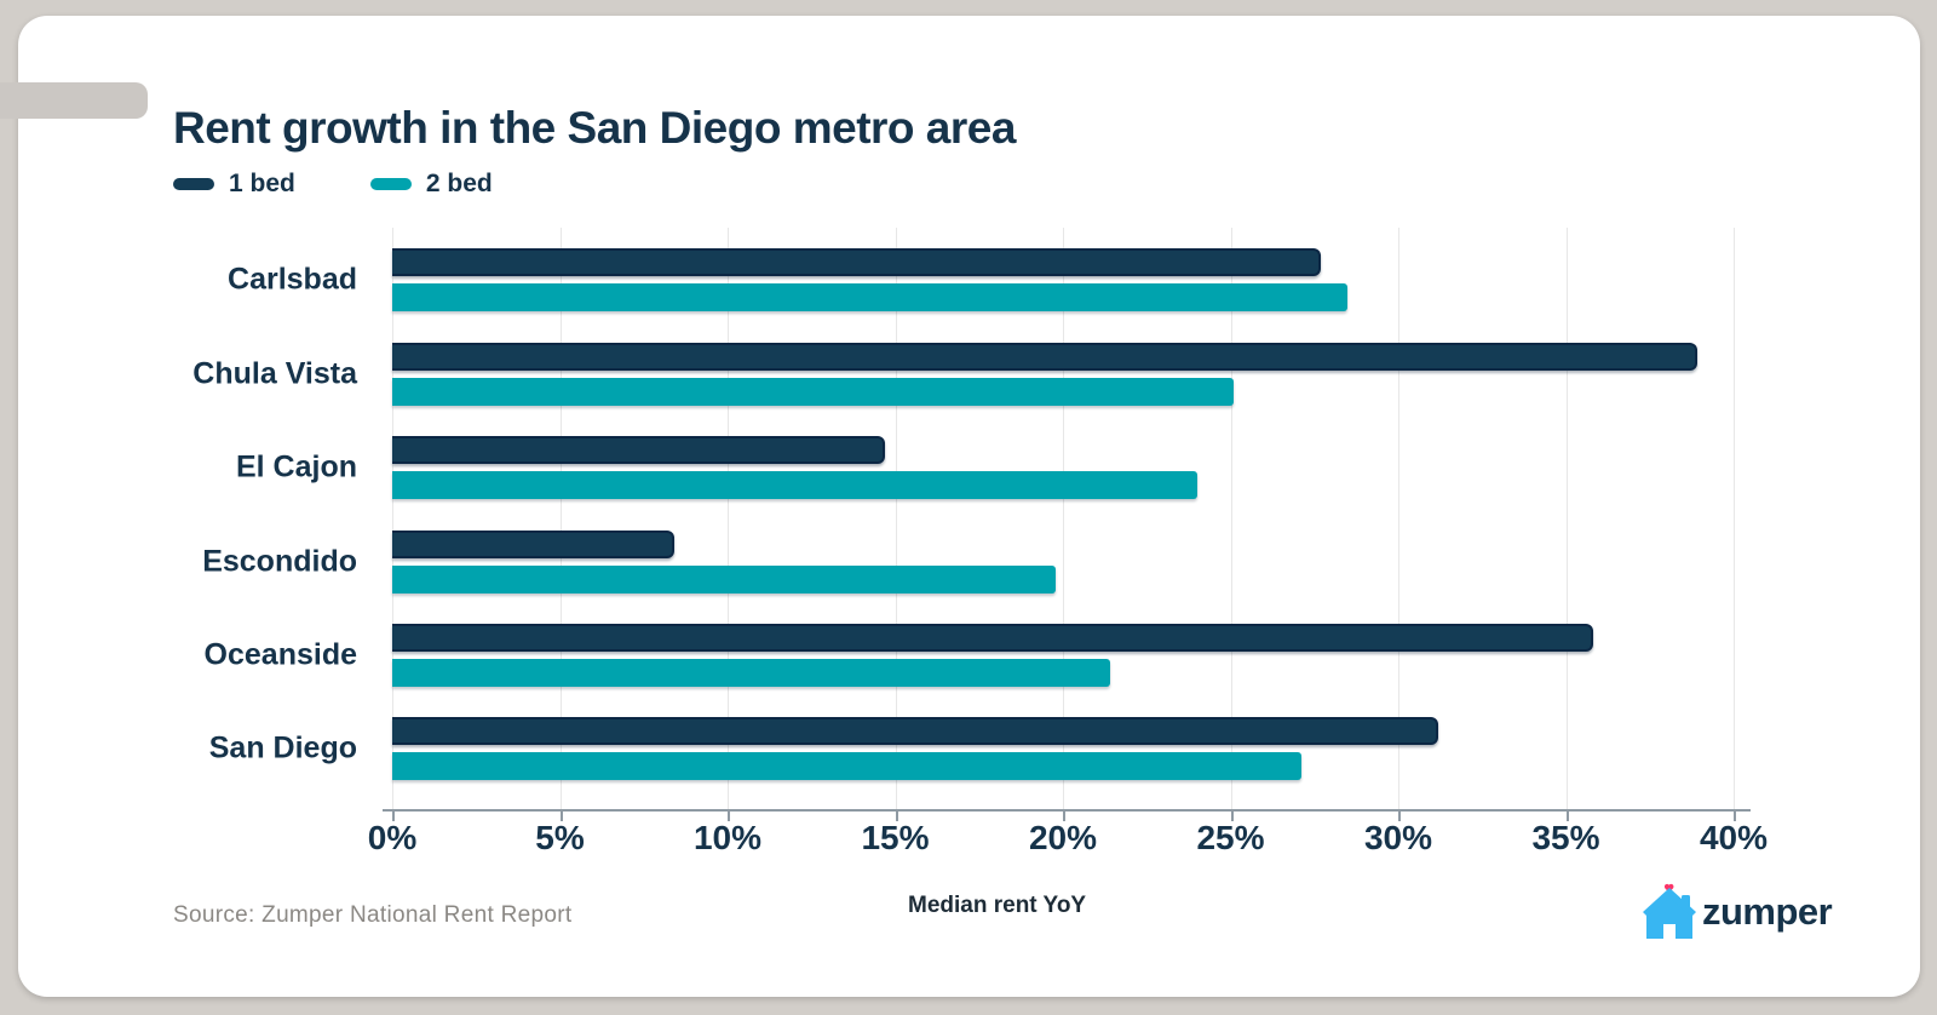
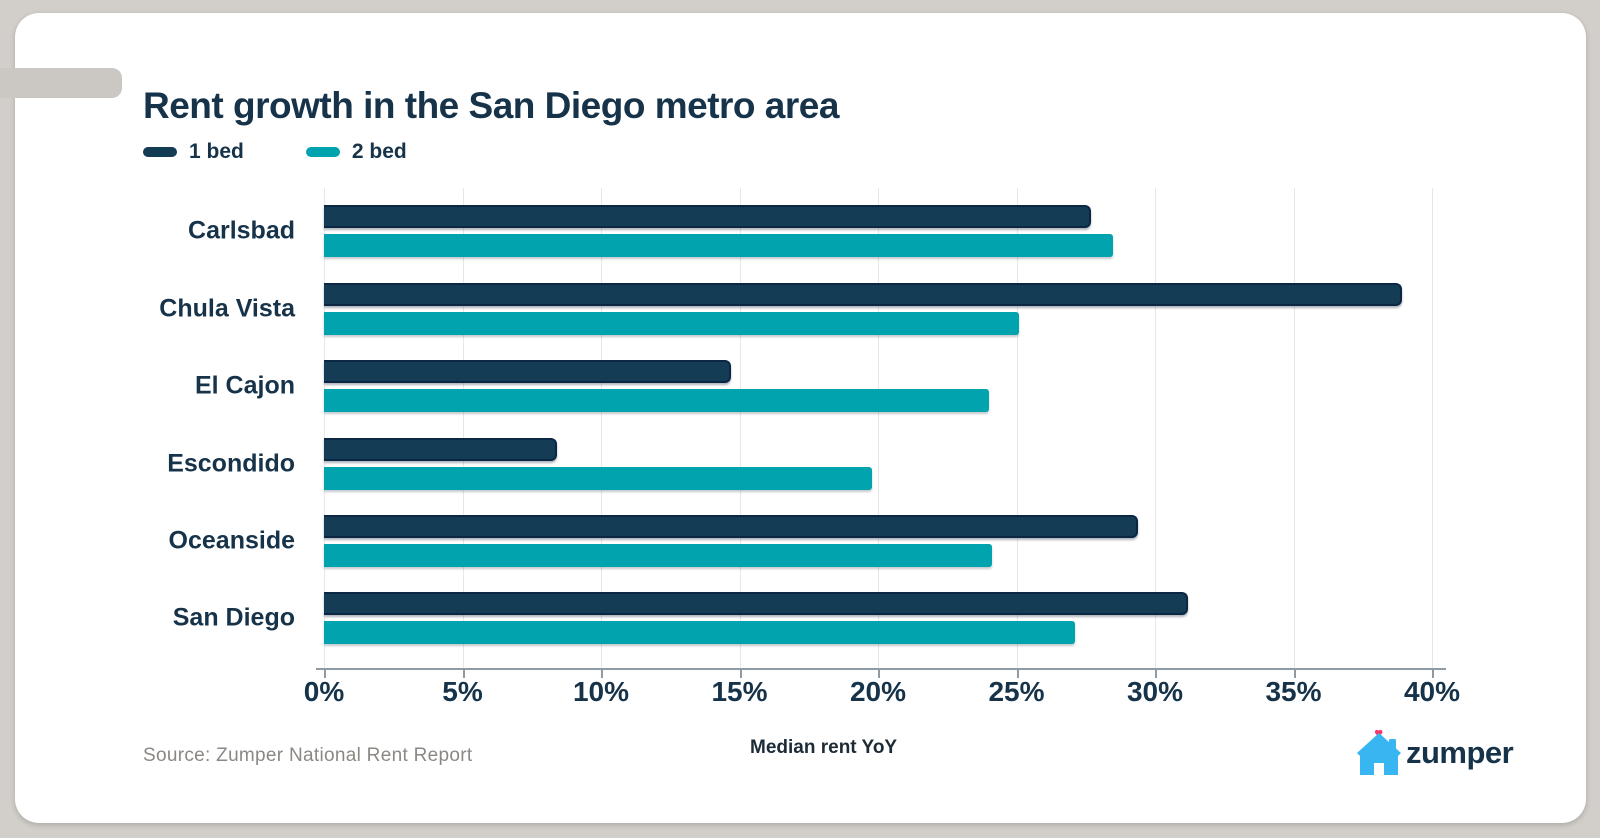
1 bed/Oceanside: 35.8% -> 29.4%
2 bed/Oceanside: 21.4% -> 24.1%
